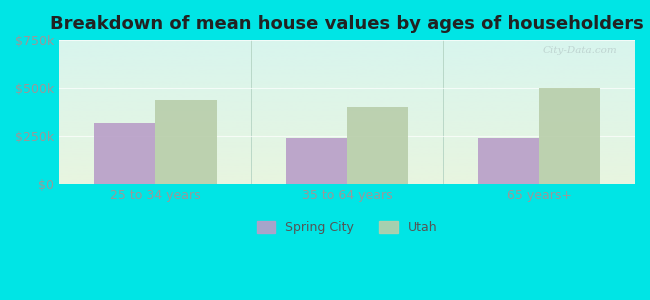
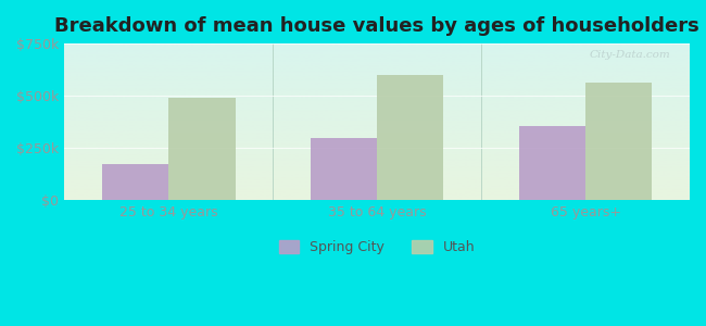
Spring City/25 to 34 years: $320k -> $180k
Utah/25 to 34 years: $440k -> $490k
Spring City/35 to 64 years: $240k -> $300k
Utah/35 to 64 years: $400k -> $600k
Spring City/65 years+: $240k -> $360k
Utah/65 years+: $500k -> $560k
